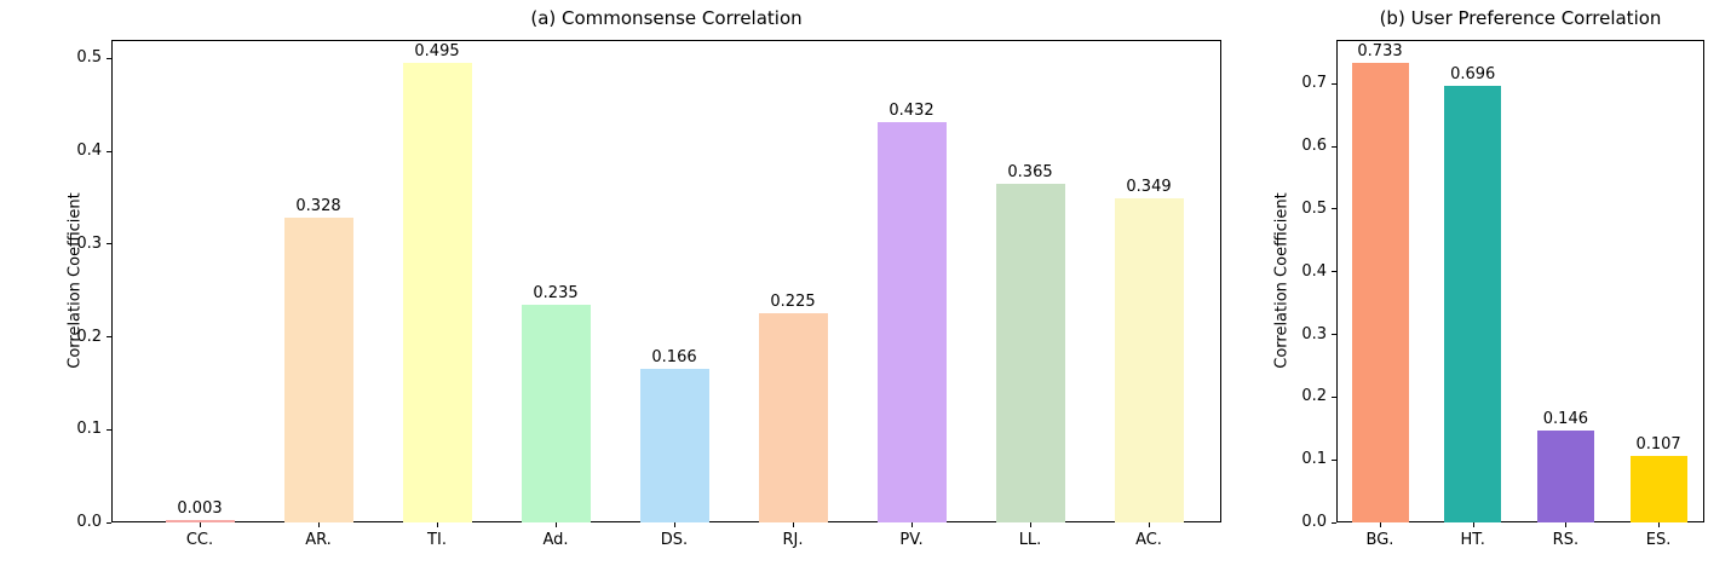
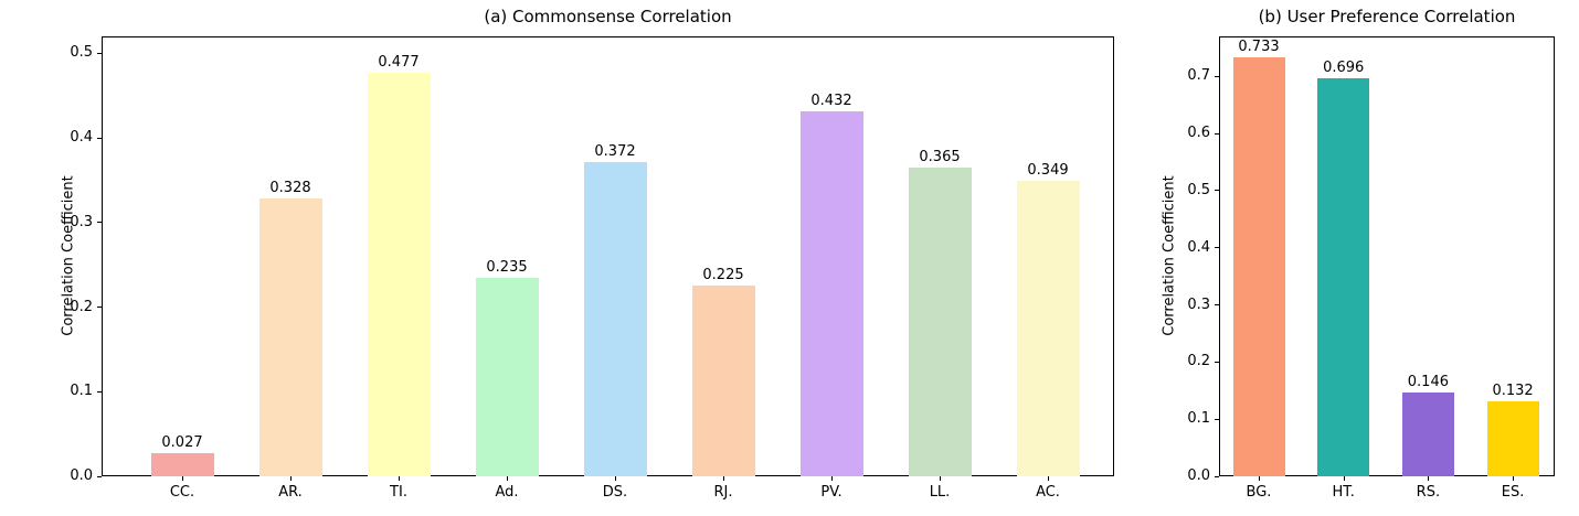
(a) Commonsense Correlation/CC.: 0.003 -> 0.027
(a) Commonsense Correlation/TI.: 0.495 -> 0.477
(a) Commonsense Correlation/DS.: 0.166 -> 0.372
(b) User Preference Correlation/ES.: 0.107 -> 0.132
